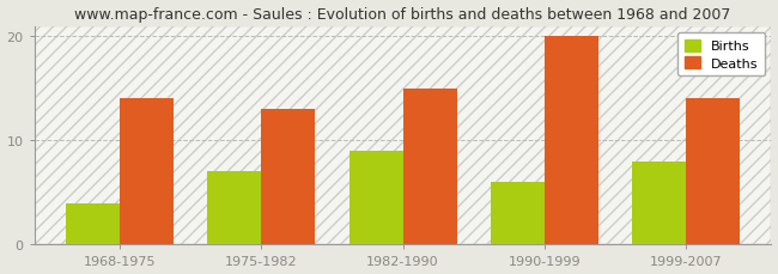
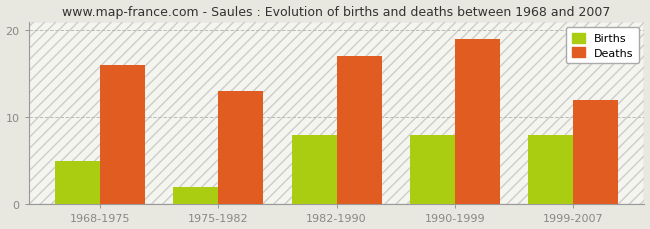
Births/1968-1975: 4 -> 5
Deaths/1968-1975: 14 -> 16
Births/1975-1982: 7 -> 2
Births/1982-1990: 9 -> 8
Deaths/1982-1990: 15 -> 17
Births/1990-1999: 6 -> 8
Deaths/1990-1999: 20 -> 19
Deaths/1999-2007: 14 -> 12
